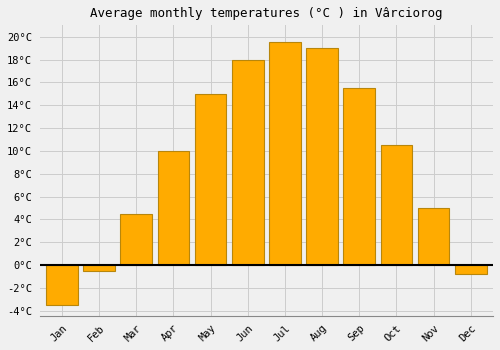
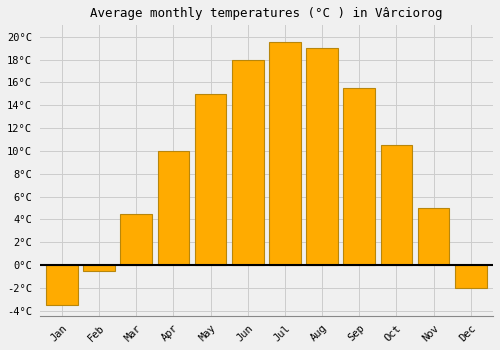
Dec: -0.8°C -> -2.0°C
